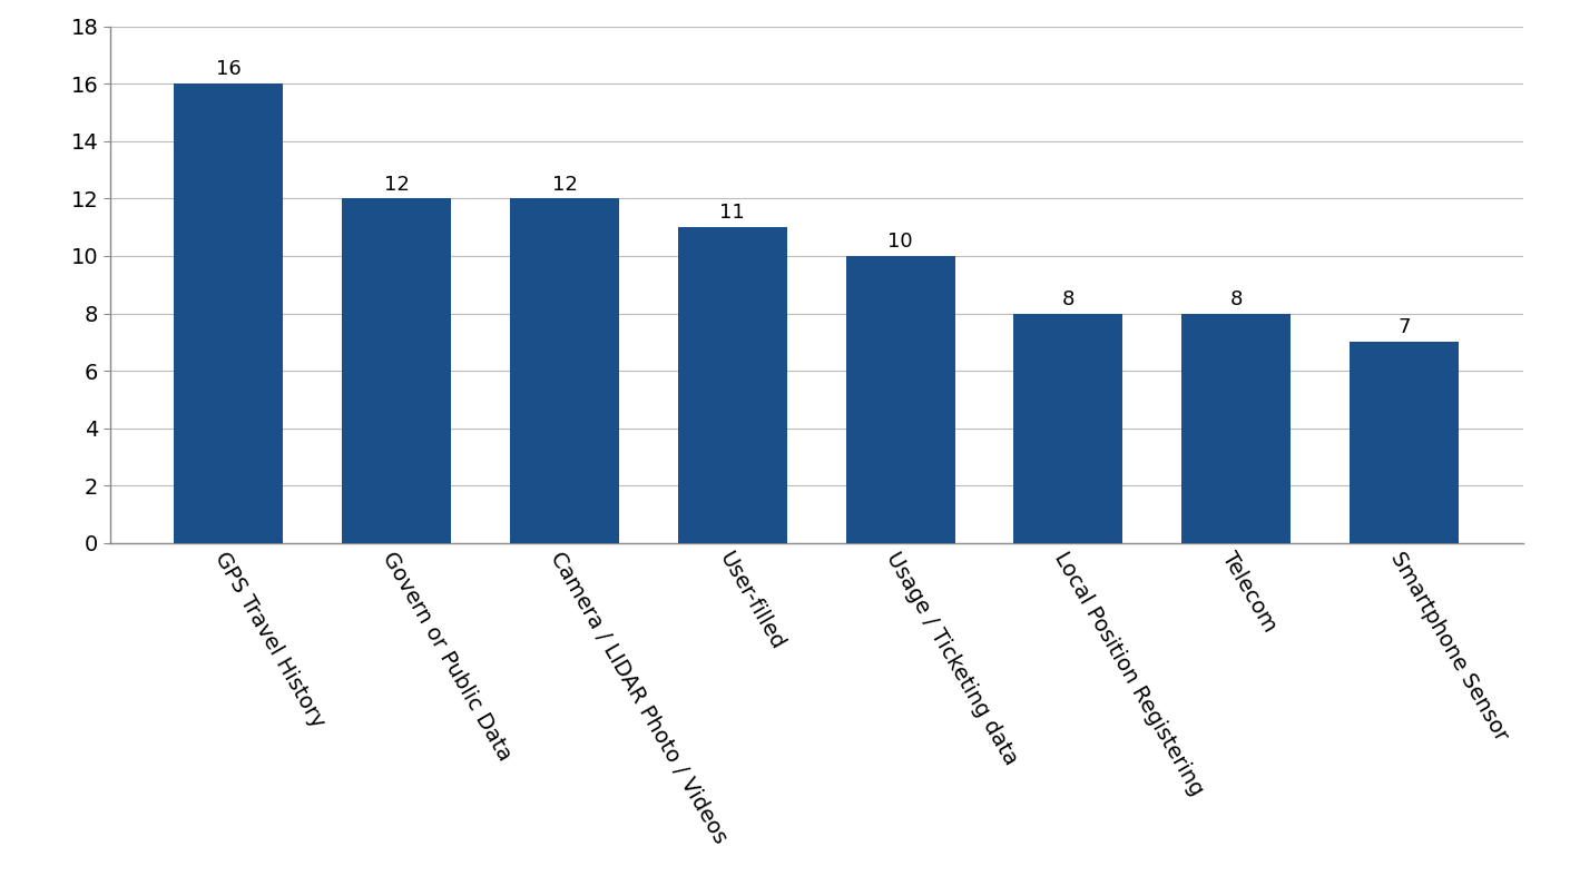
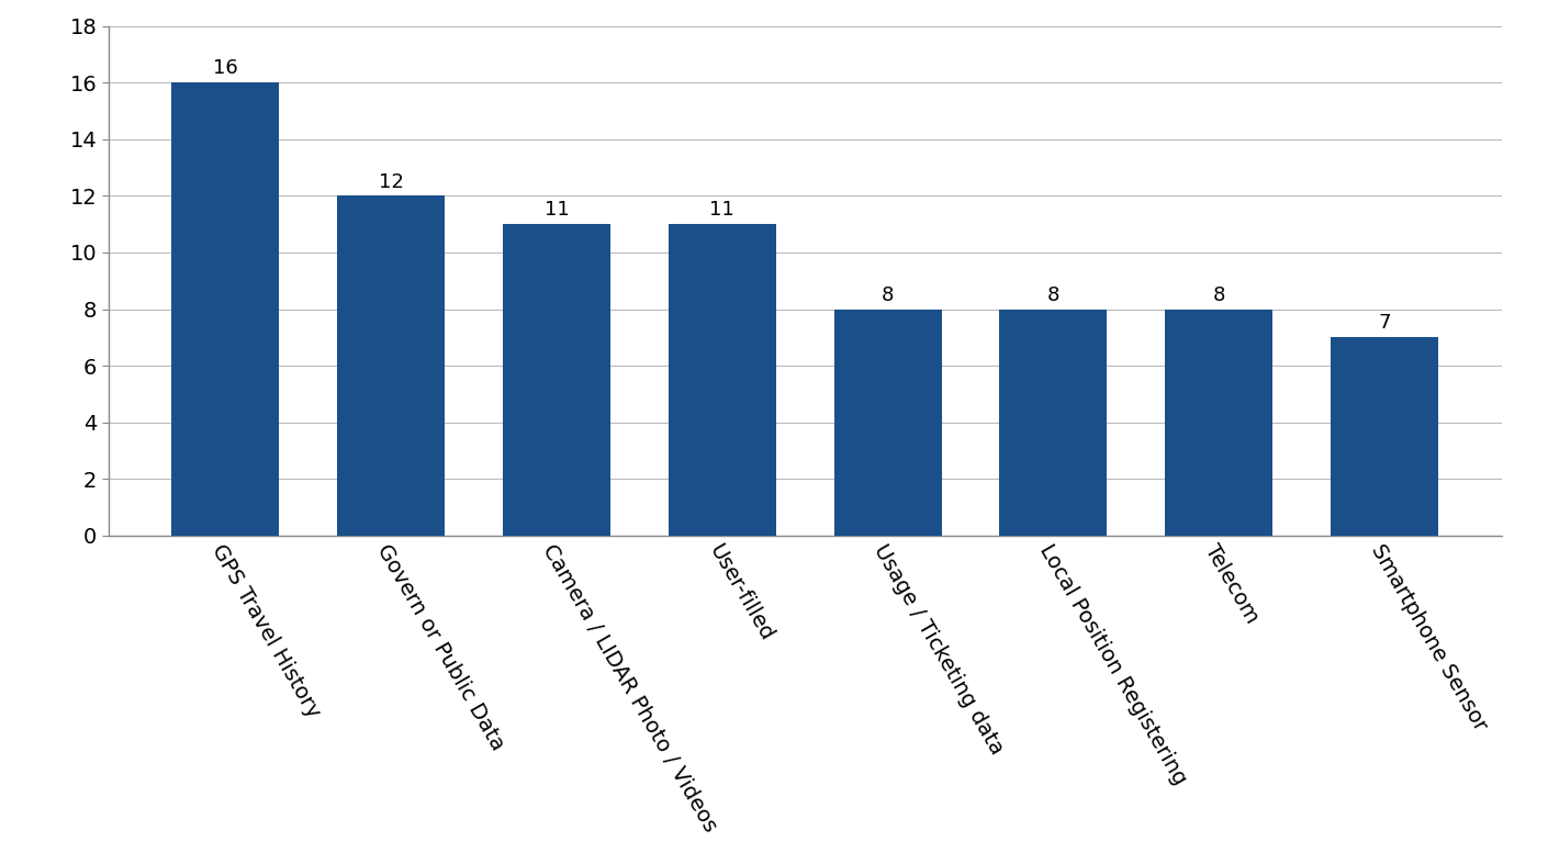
Camera / LIDAR Photo / Videos: 12 -> 11
Usage / Ticketing data: 10 -> 8
